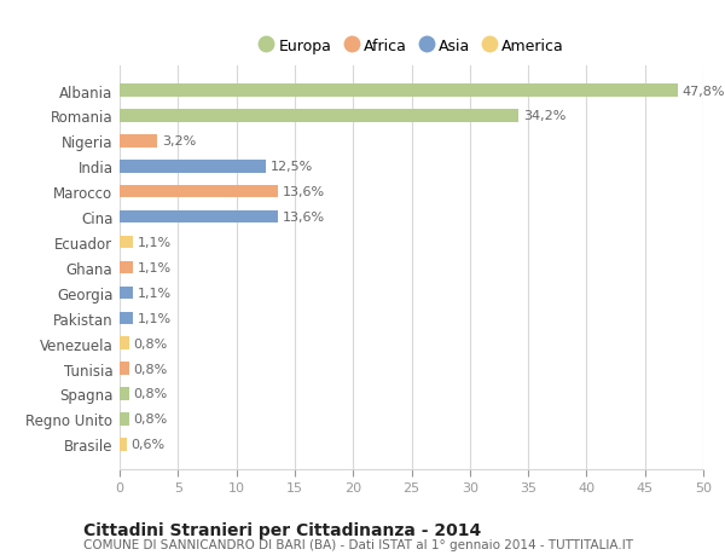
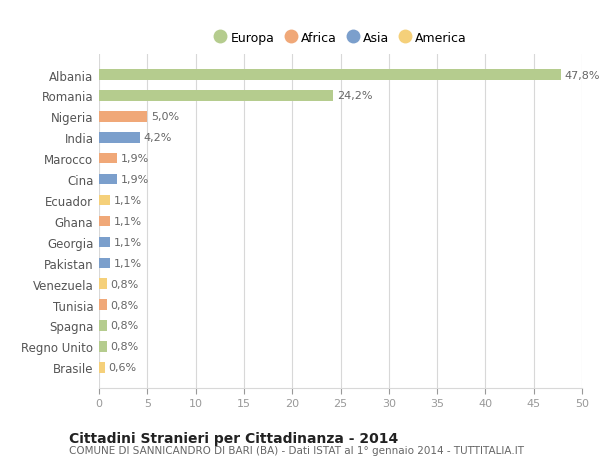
Romania: 34,2% -> 24,2%
Nigeria: 3,2% -> 5,0%
India: 12,5% -> 4,2%
Marocco: 13,6% -> 1,9%
Cina: 13,6% -> 1,9%
